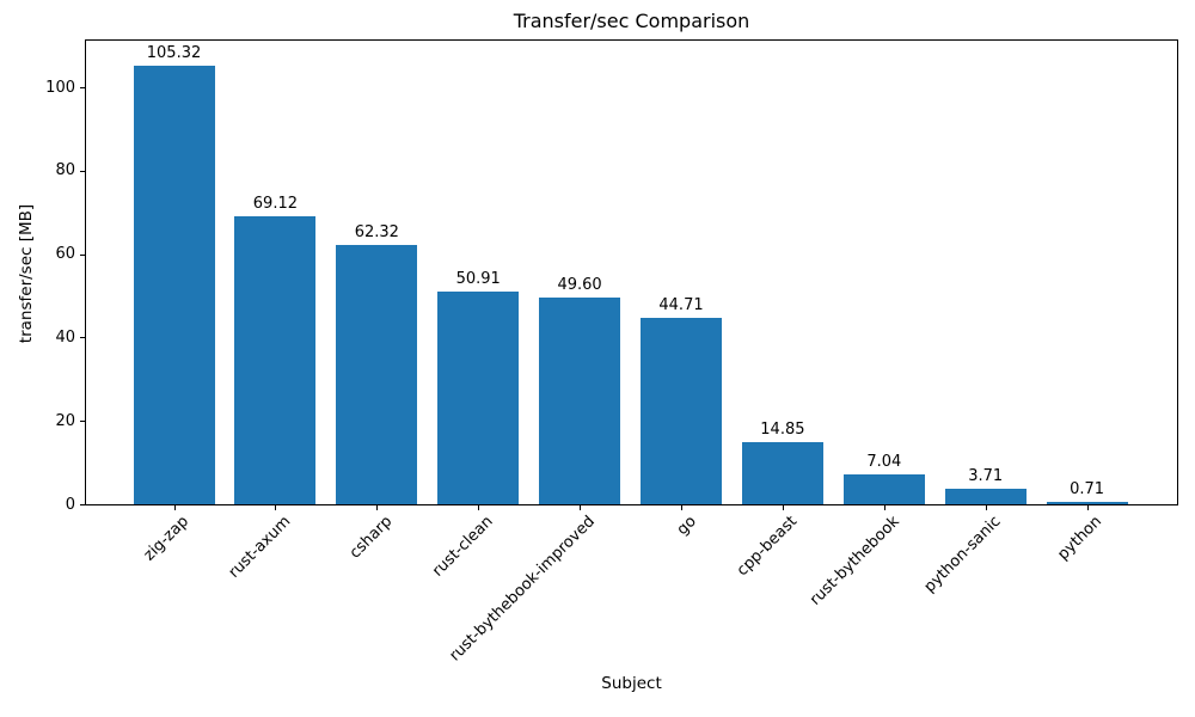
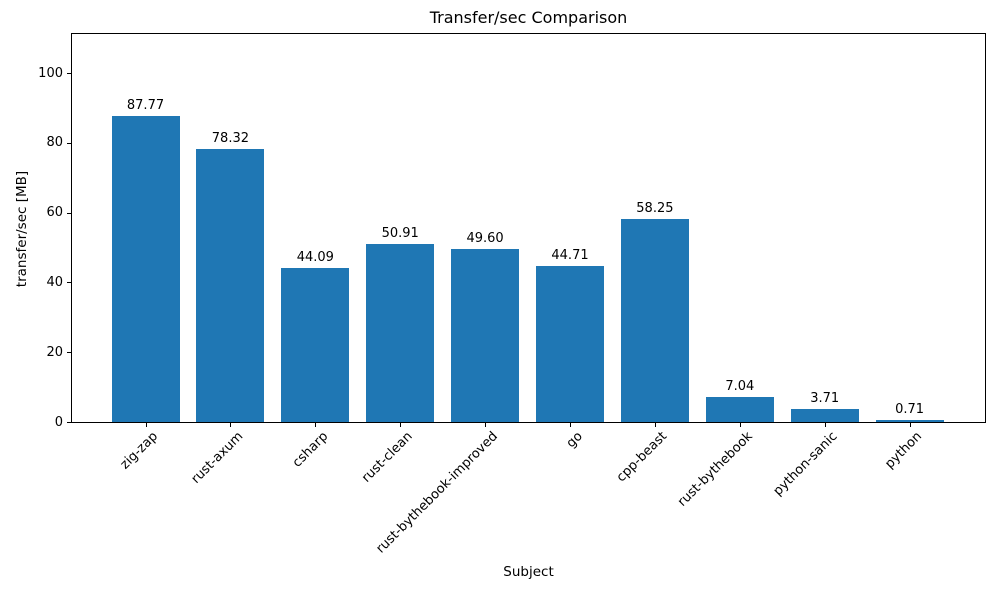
zig-zap: 105.32 -> 87.77
rust-axum: 69.12 -> 78.32
csharp: 62.32 -> 44.09
cpp-beast: 14.85 -> 58.25
